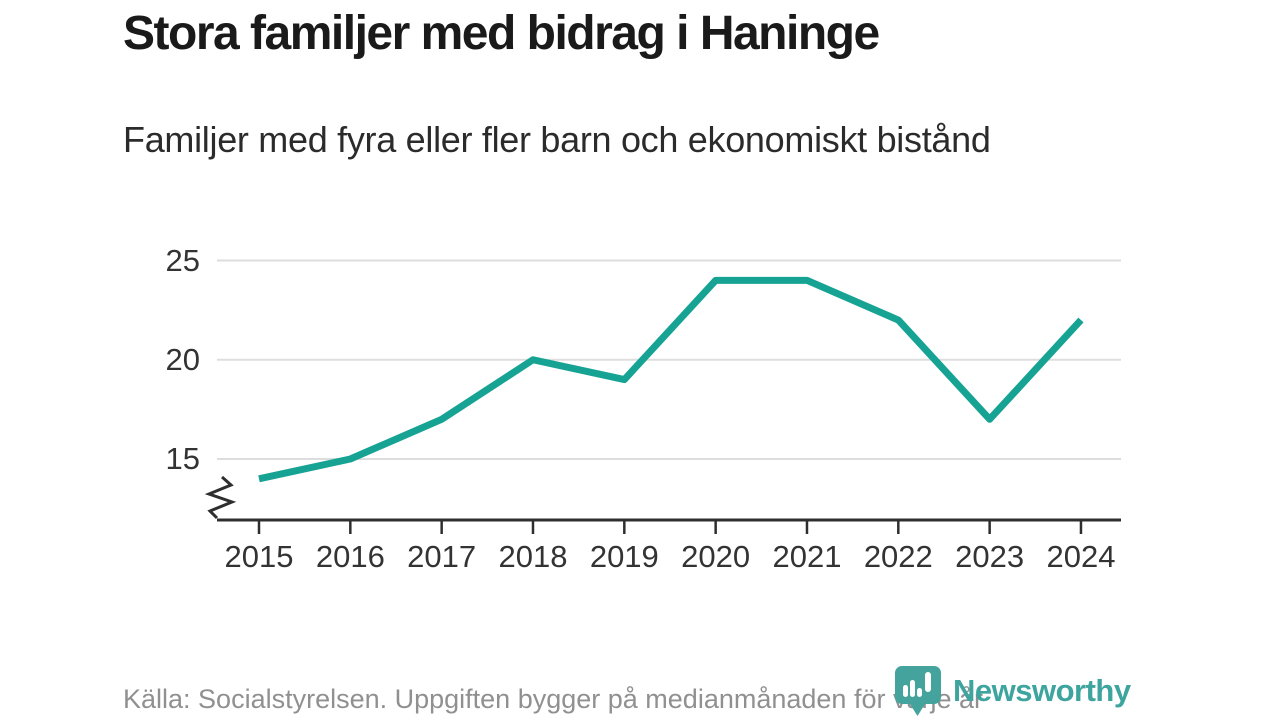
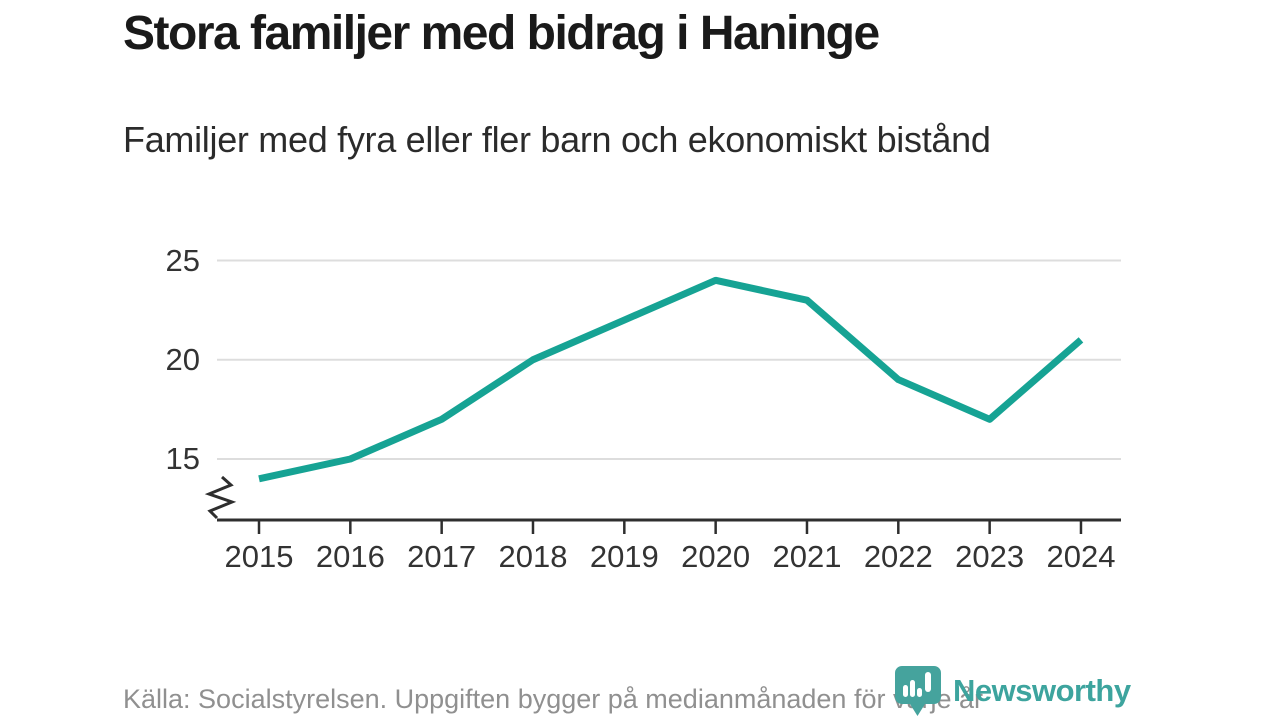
2019: 19 -> 22
2021: 24 -> 23
2022: 22 -> 19
2024: 22 -> 21
